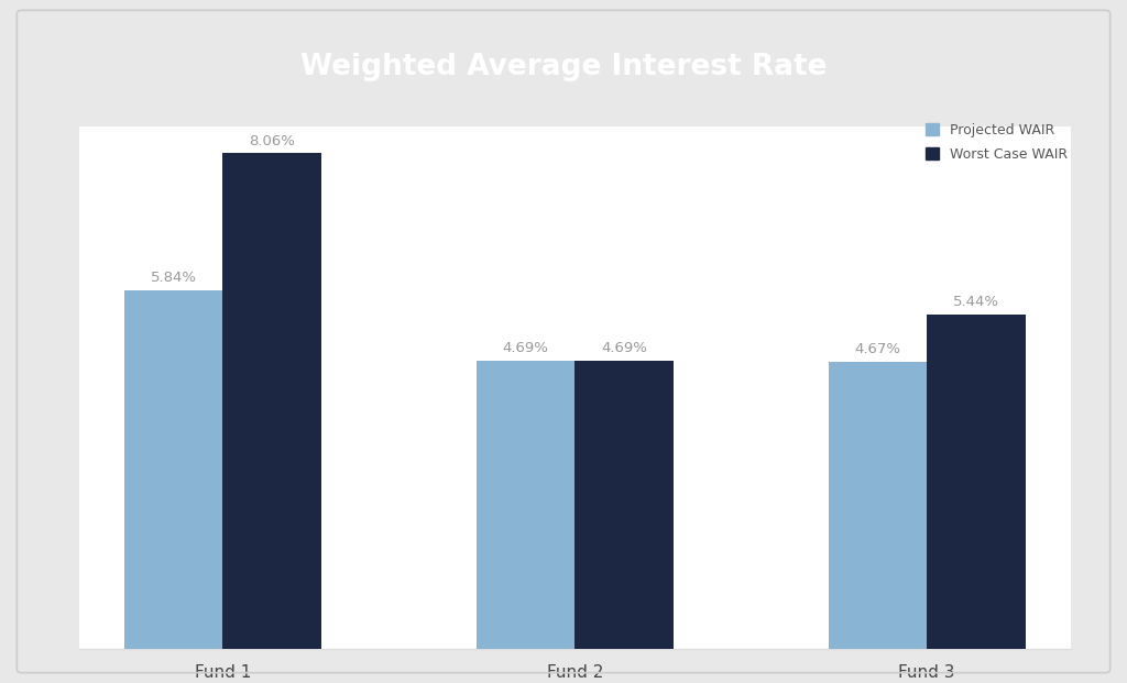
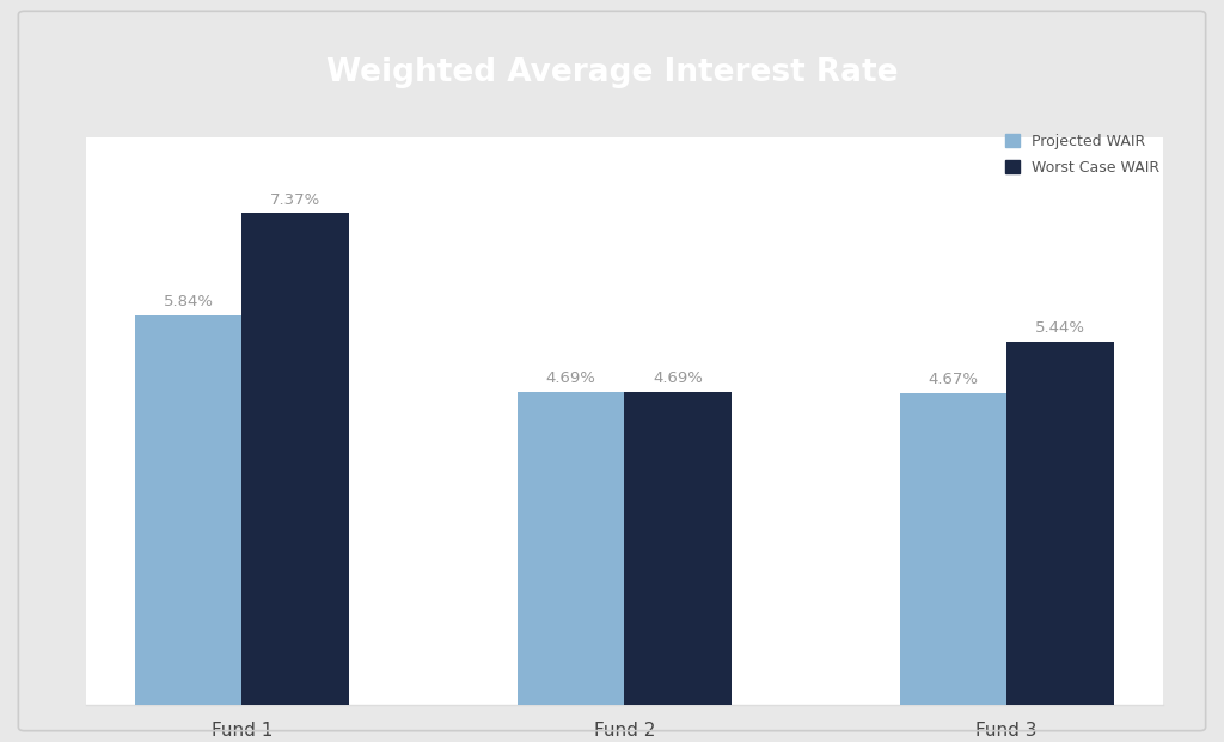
Worst Case WAIR/Fund 1: 8.06% -> 7.37%
